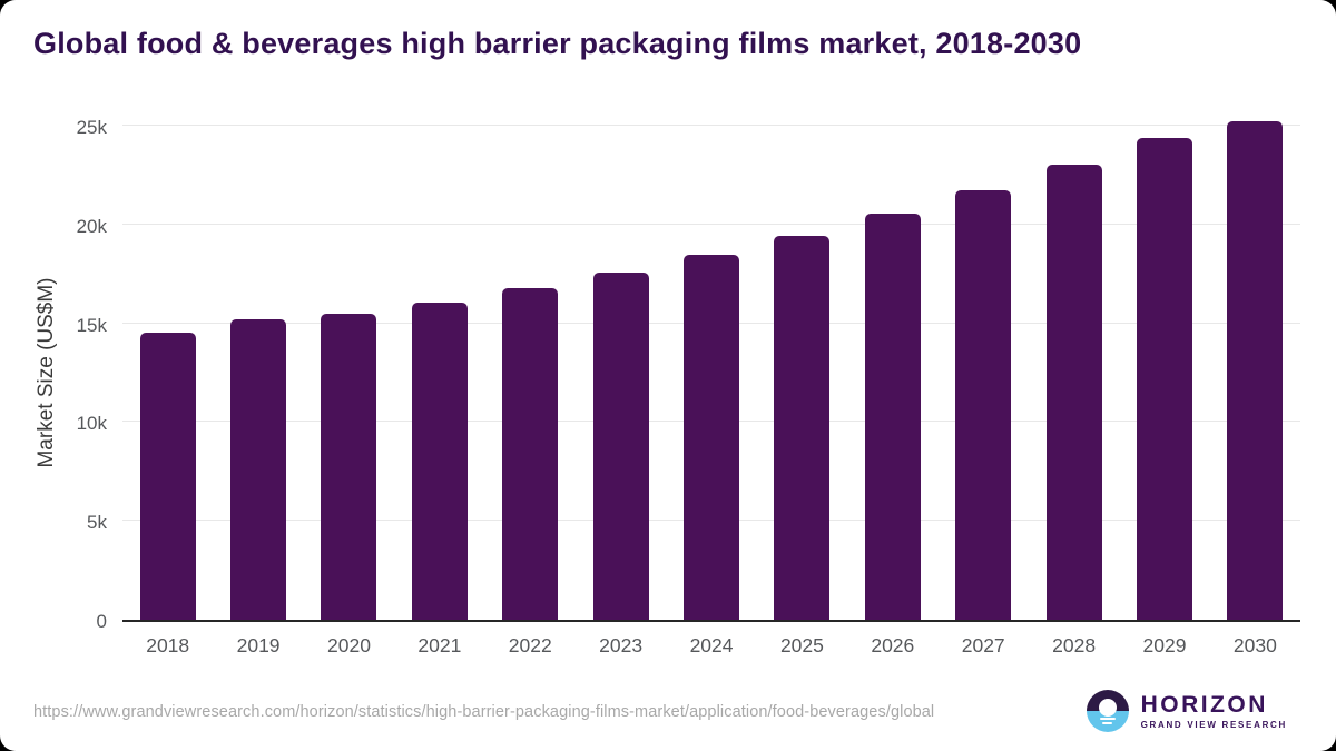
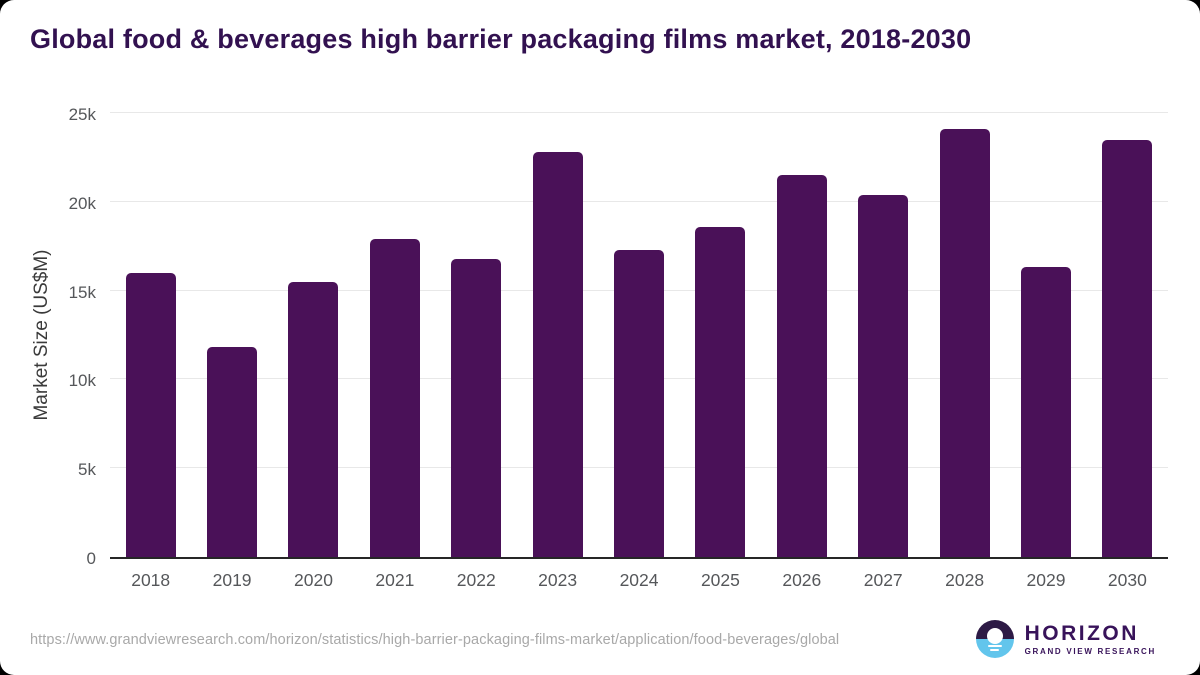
2018: 14.6k -> 16.0k
2019: 15.2k -> 11.8k
2021: 16.0k -> 17.9k
2023: 17.6k -> 22.8k
2024: 18.4k -> 17.3k
2025: 19.4k -> 18.6k
2026: 20.6k -> 21.5k
2027: 21.8k -> 20.4k
2028: 23.0k -> 24.1k
2029: 24.4k -> 16.3k
2030: 25.2k -> 23.5k
